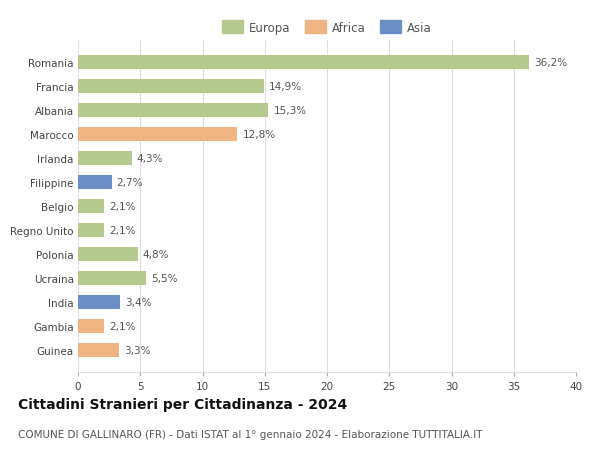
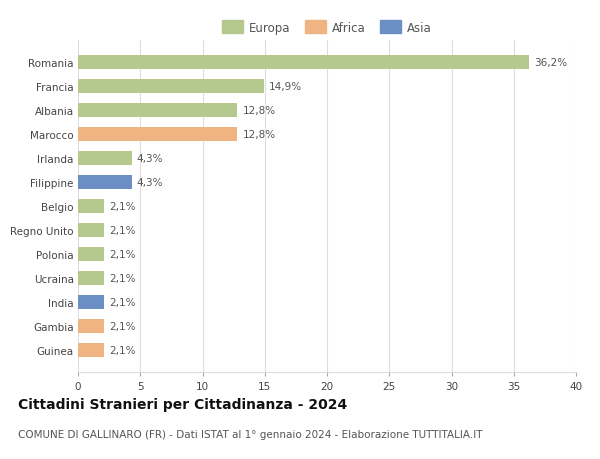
Albania: 15,3% -> 12,8%
Filippine: 2,7% -> 4,3%
Polonia: 4,8% -> 2,1%
Ucraina: 5,5% -> 2,1%
India: 3,4% -> 2,1%
Guinea: 3,3% -> 2,1%
